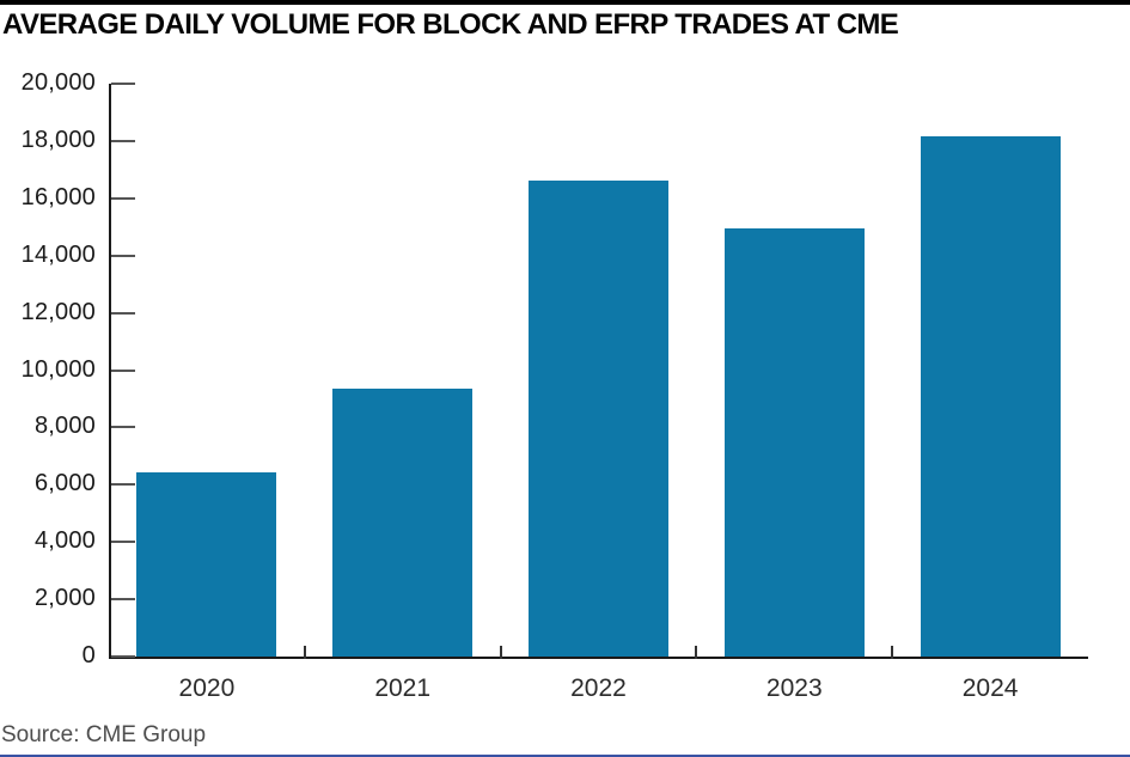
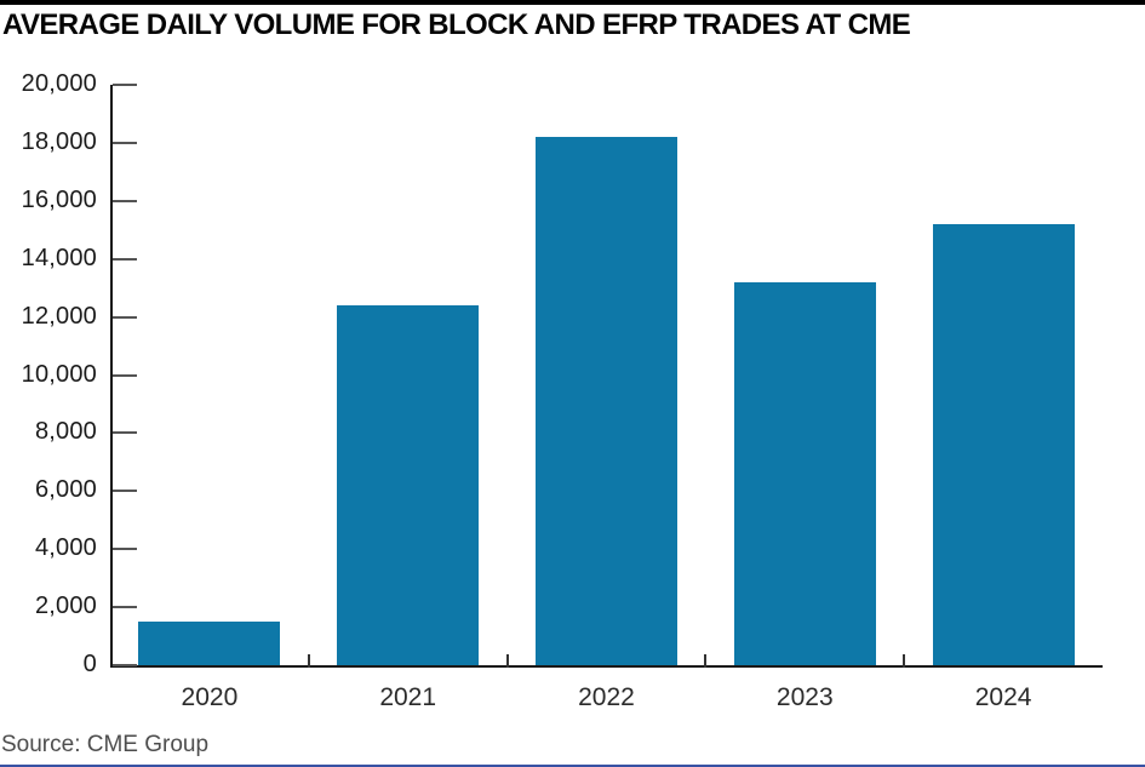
2020: 6400 -> 1500
2021: 9400 -> 12400
2022: 16600 -> 18200
2023: 15000 -> 13200
2024: 18200 -> 15200
